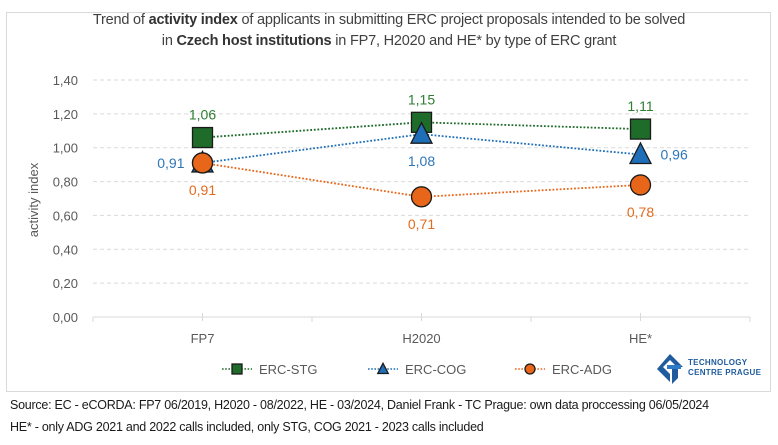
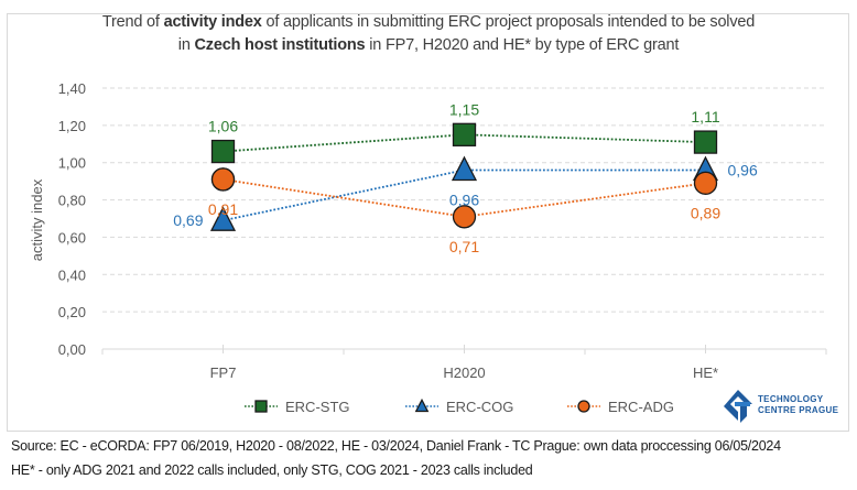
ERC-COG/FP7: 0,91 -> 0,69
ERC-COG/H2020: 1,08 -> 0,96
ERC-ADG/HE*: 0,78 -> 0,89
